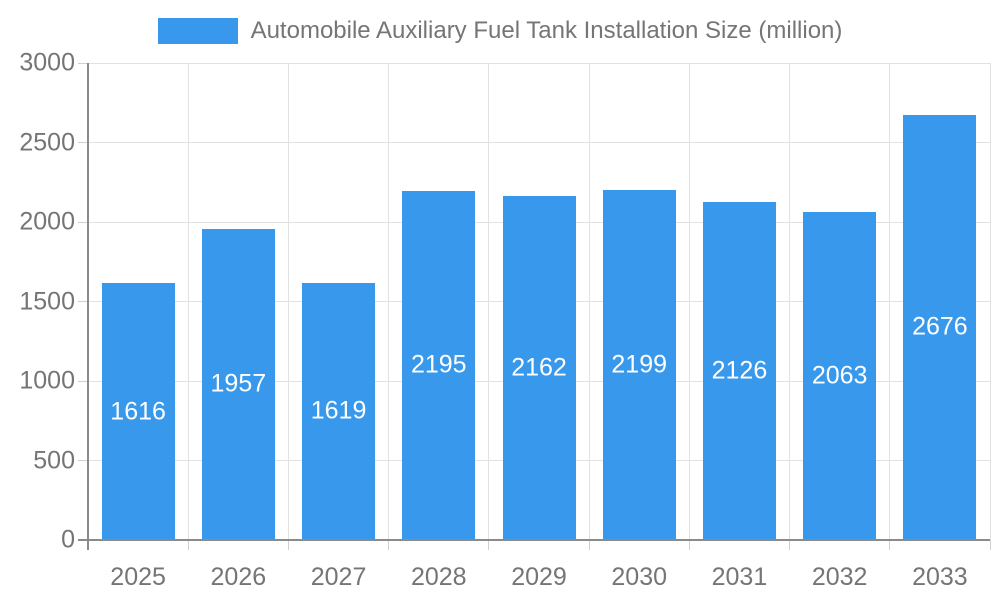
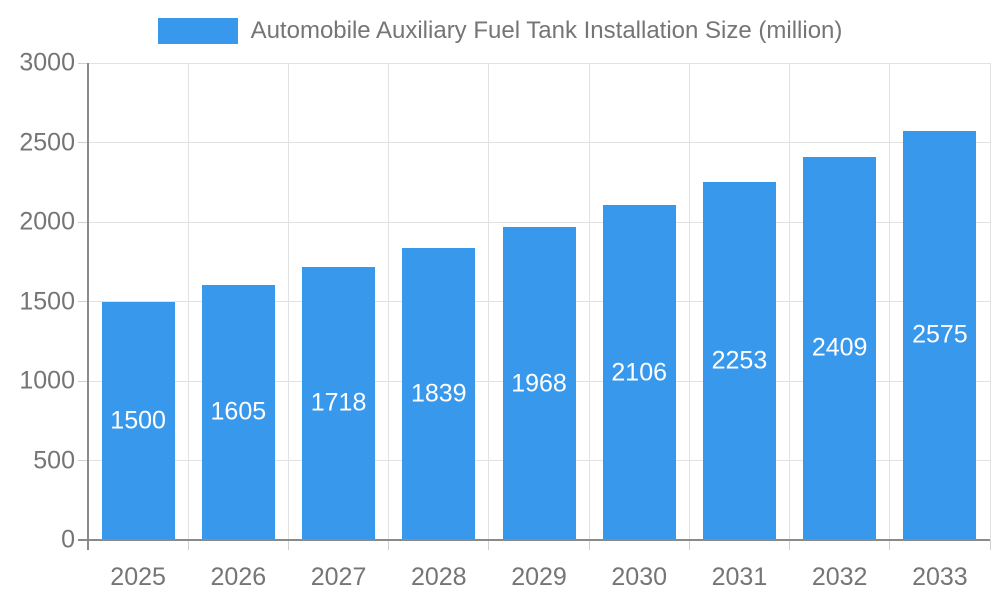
2025: 1616 -> 1500
2026: 1957 -> 1605
2027: 1619 -> 1718
2028: 2195 -> 1839
2029: 2162 -> 1968
2030: 2199 -> 2106
2031: 2126 -> 2253
2032: 2063 -> 2409
2033: 2676 -> 2575
